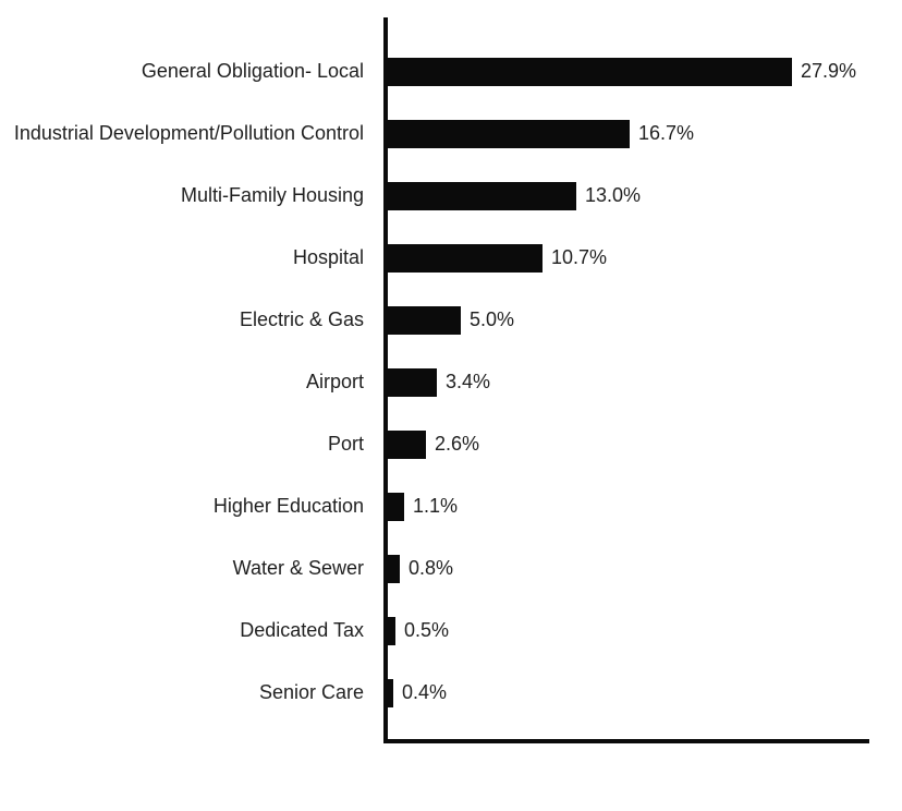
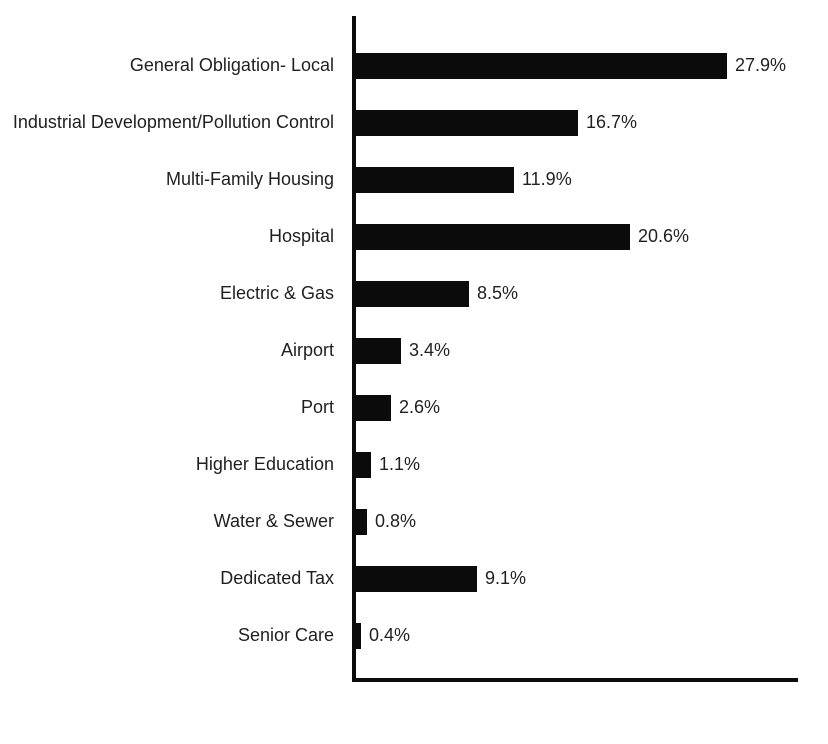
Multi-Family Housing: 13.0% -> 11.9%
Hospital: 10.7% -> 20.6%
Electric & Gas: 5.0% -> 8.5%
Dedicated Tax: 0.5% -> 9.1%
